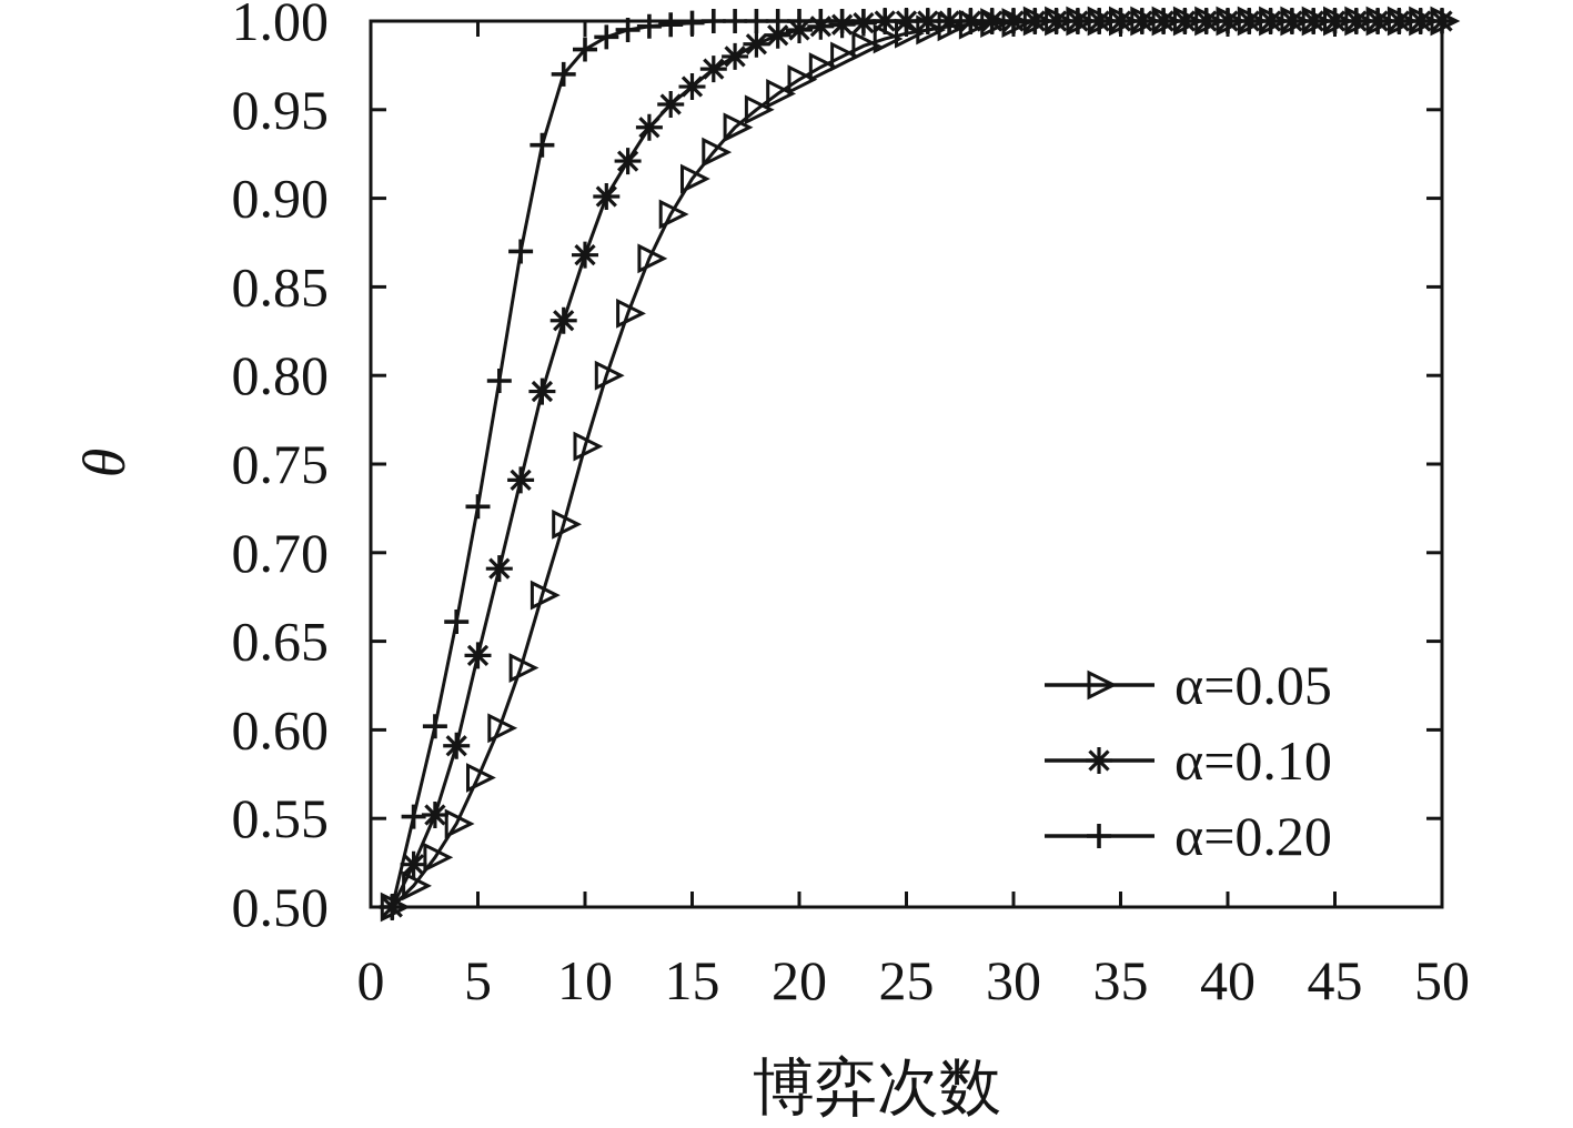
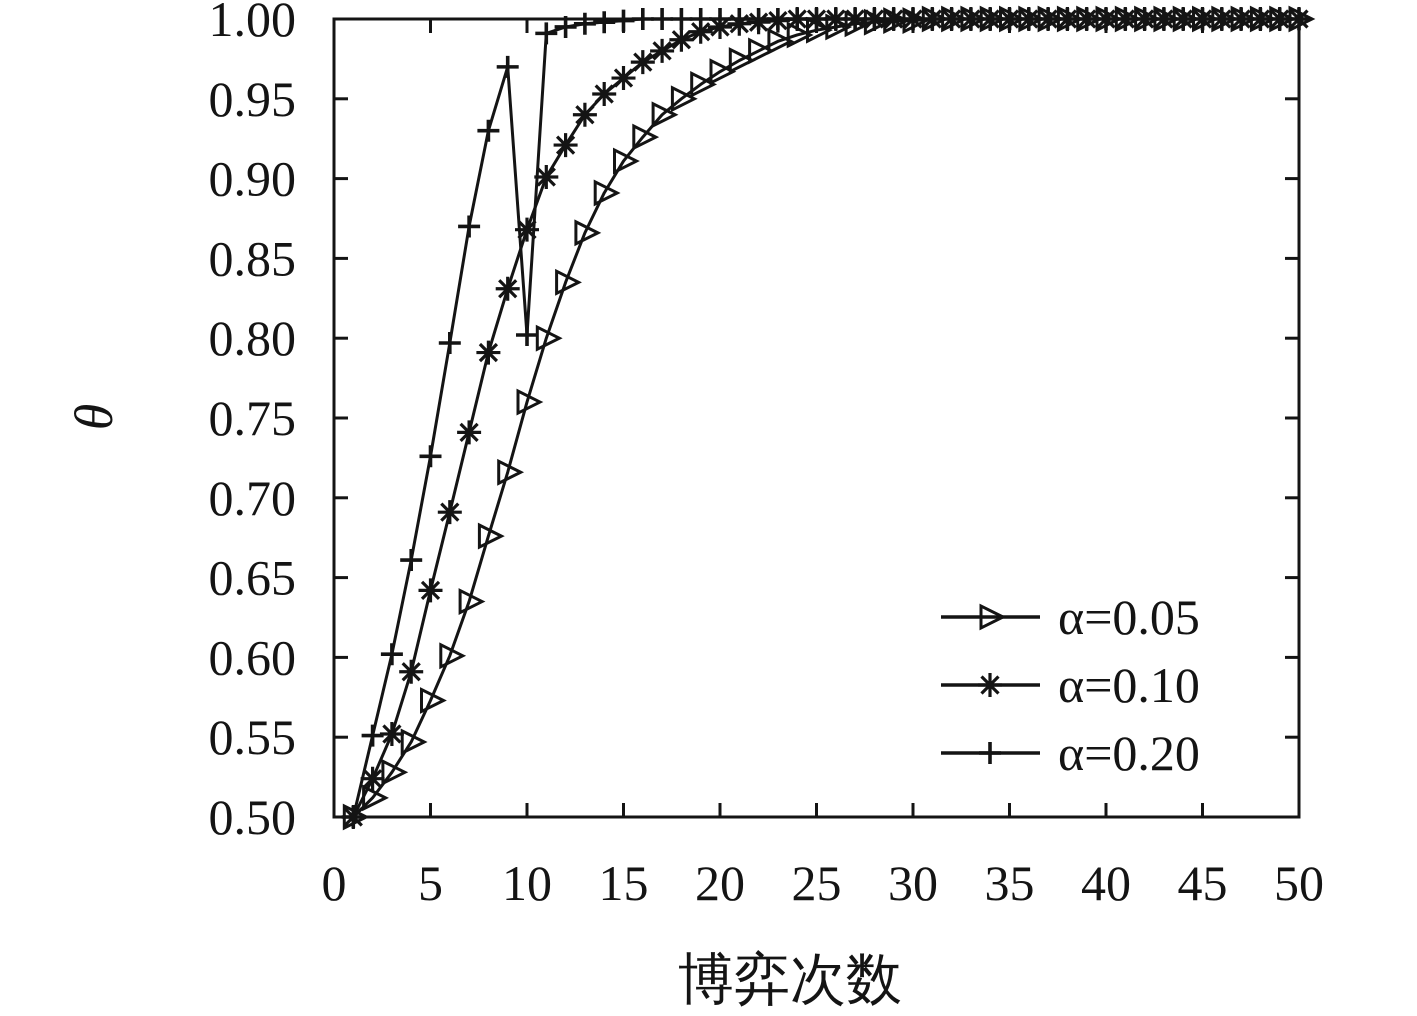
α=0.20/10: 0.984 -> 0.802
